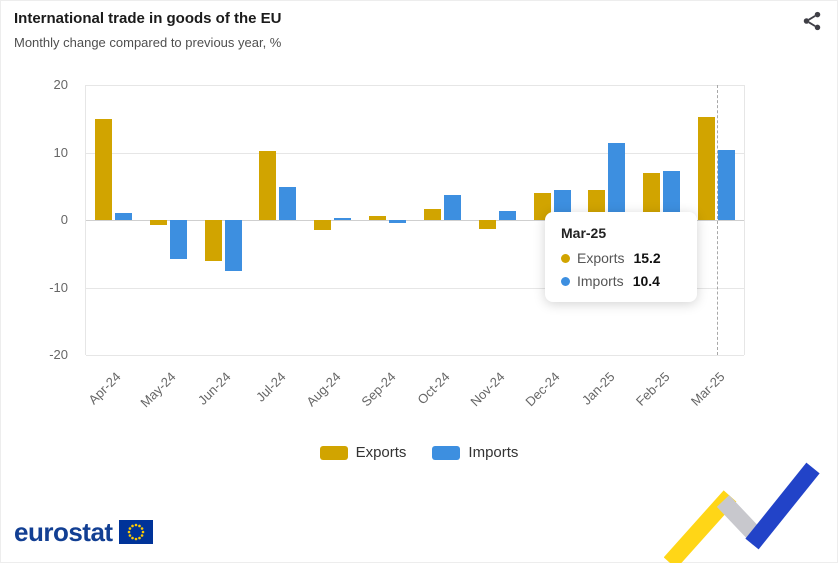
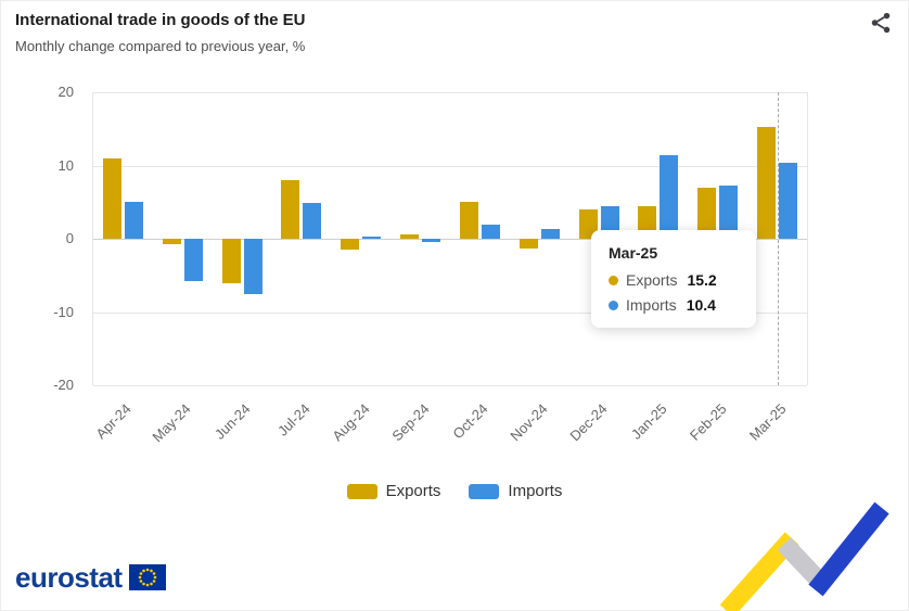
Exports/Apr-24: 15 -> 11
Imports/Apr-24: 1 -> 5
Exports/Jul-24: 10 -> 8
Exports/Oct-24: 2 -> 5
Imports/Oct-24: 4 -> 2
